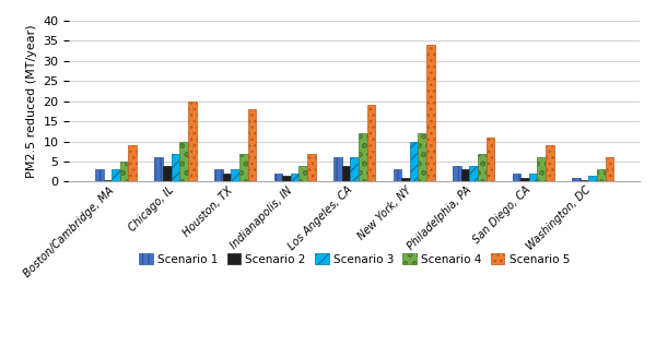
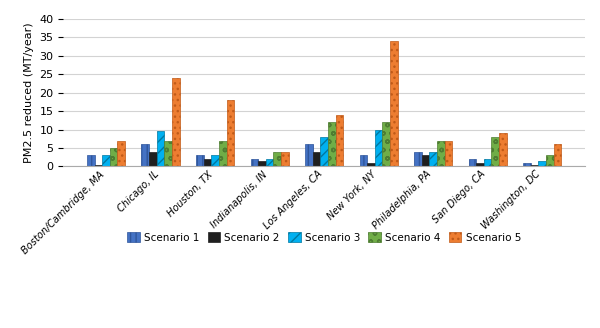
Scenario 5/Boston/Cambridge, MA: 9 -> 7
Scenario 3/Chicago, IL: 7.0 -> 9.5
Scenario 4/Chicago, IL: 10 -> 7
Scenario 5/Chicago, IL: 20 -> 24
Scenario 5/Indianapolis, IN: 7 -> 4
Scenario 3/Los Angeles, CA: 6.0 -> 8.0
Scenario 5/Los Angeles, CA: 19 -> 14
Scenario 5/Philadelphia, PA: 11 -> 7
Scenario 4/San Diego, CA: 6 -> 8
